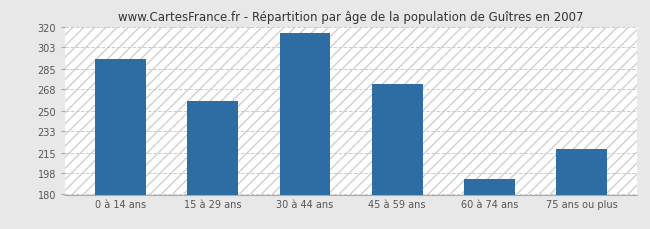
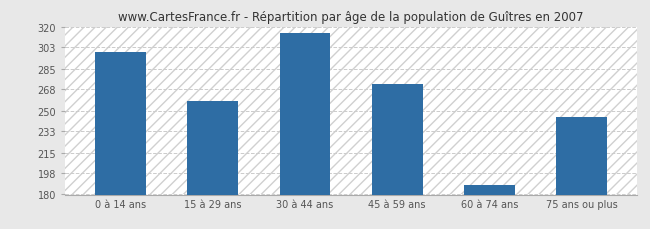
0 à 14 ans: 293 -> 299
60 à 74 ans: 193 -> 188
75 ans ou plus: 218 -> 245
